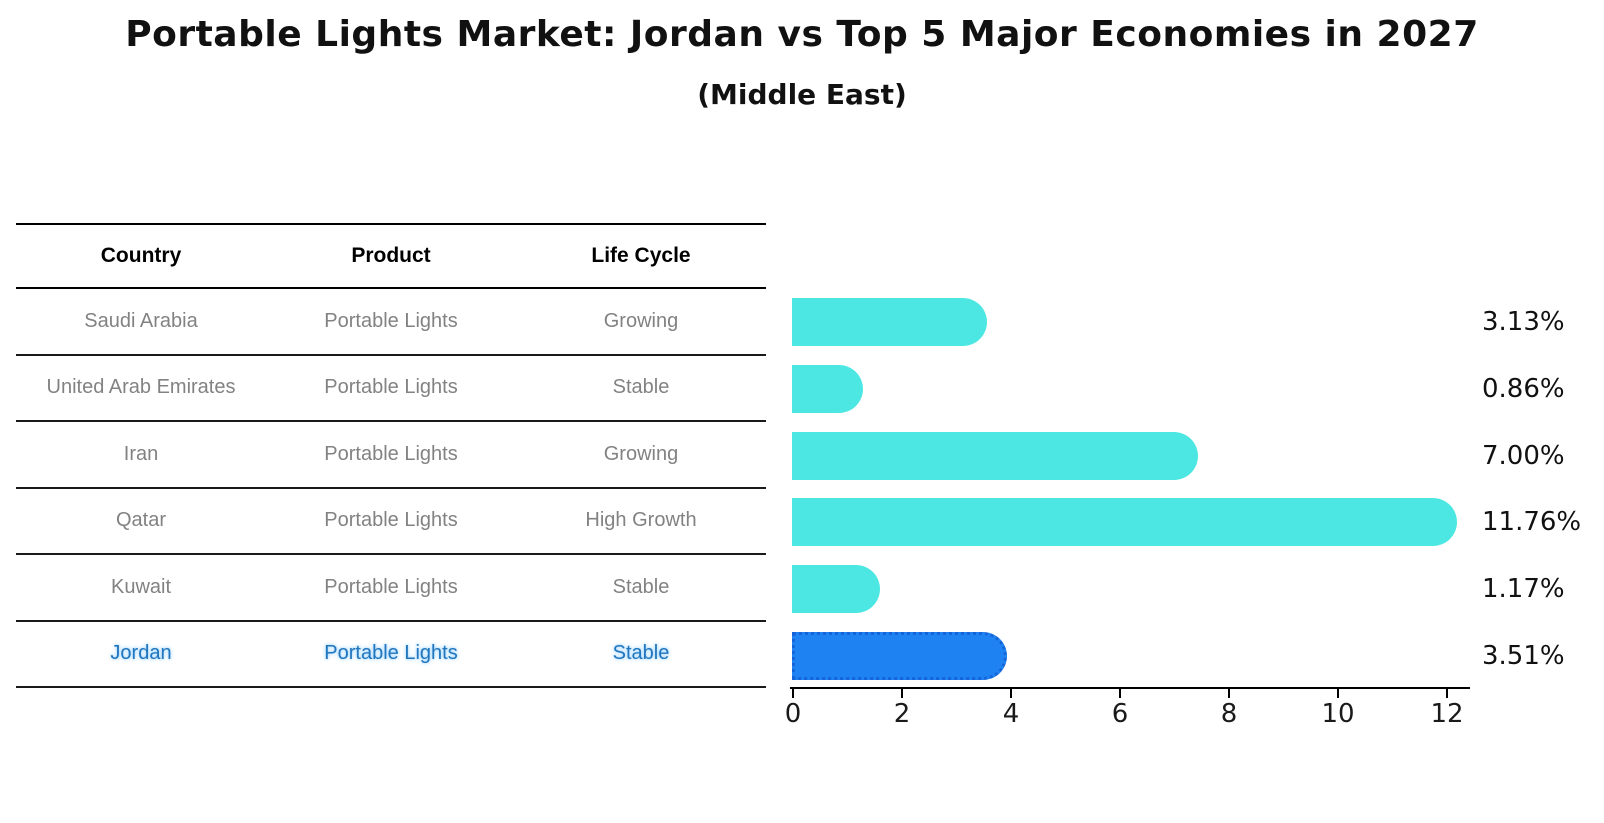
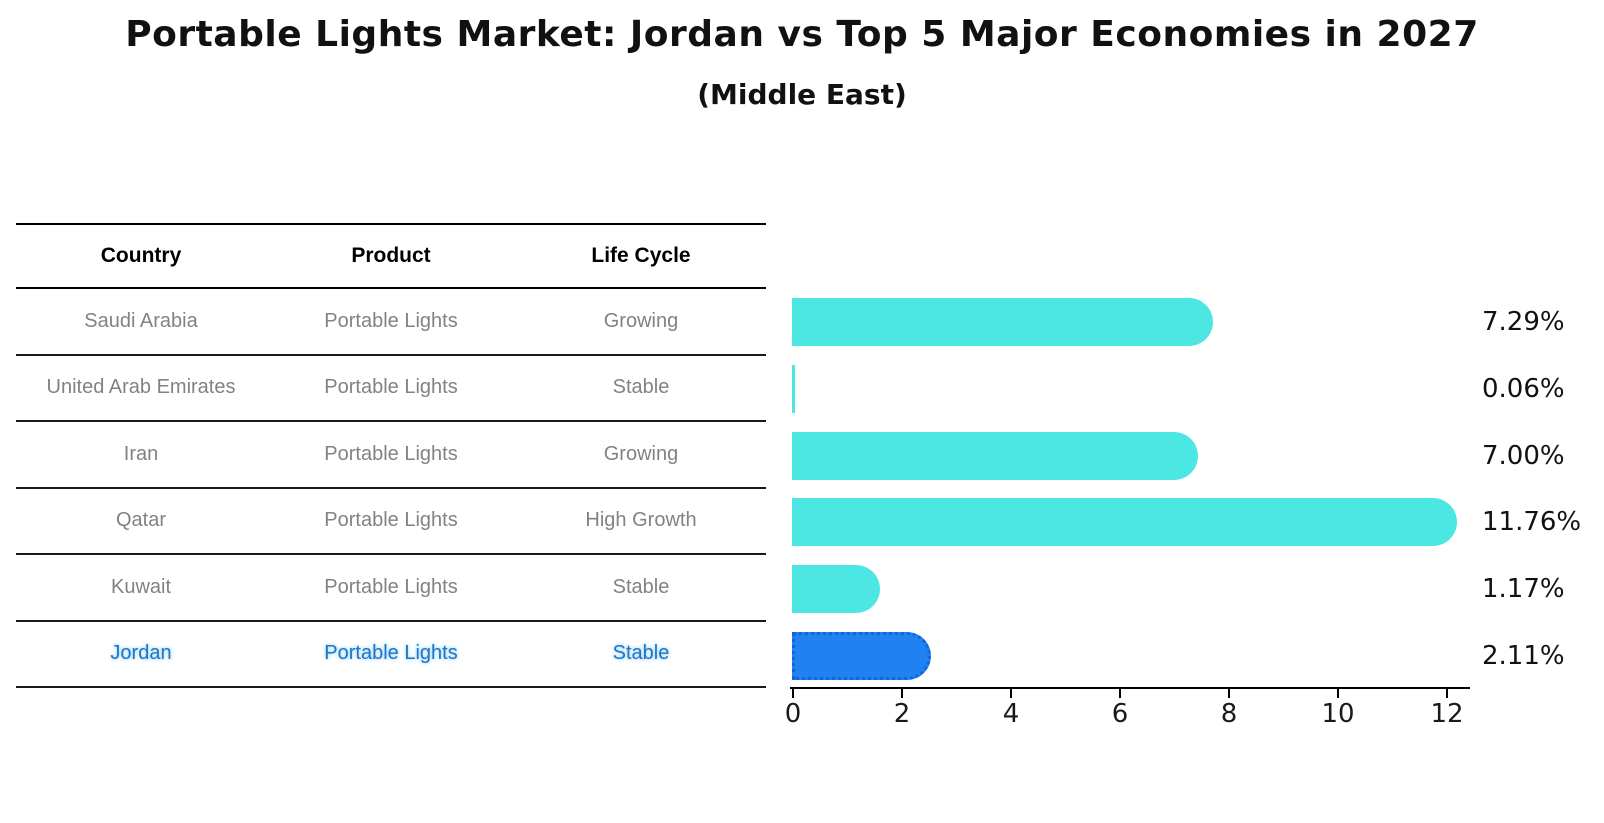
Saudi Arabia: 3.13% -> 7.29%
United Arab Emirates: 0.86% -> 0.06%
Jordan: 3.51% -> 2.11%
